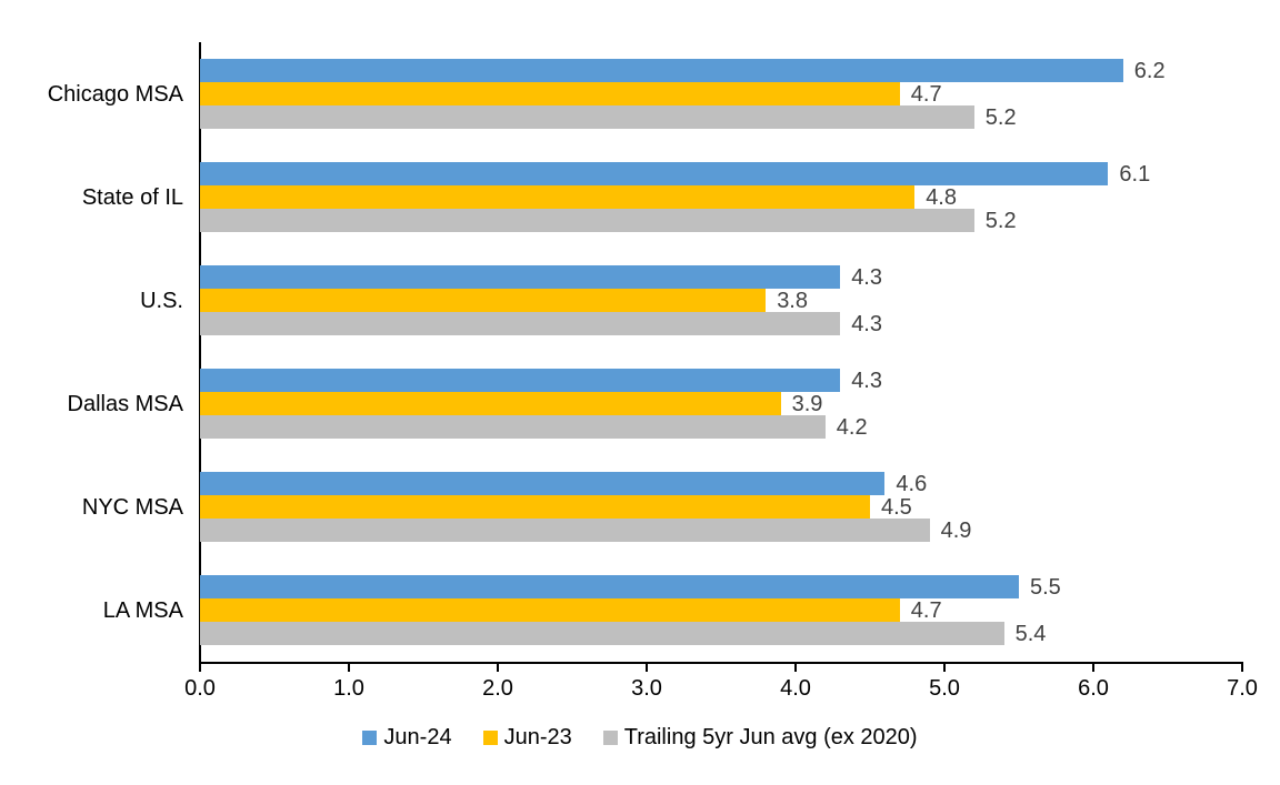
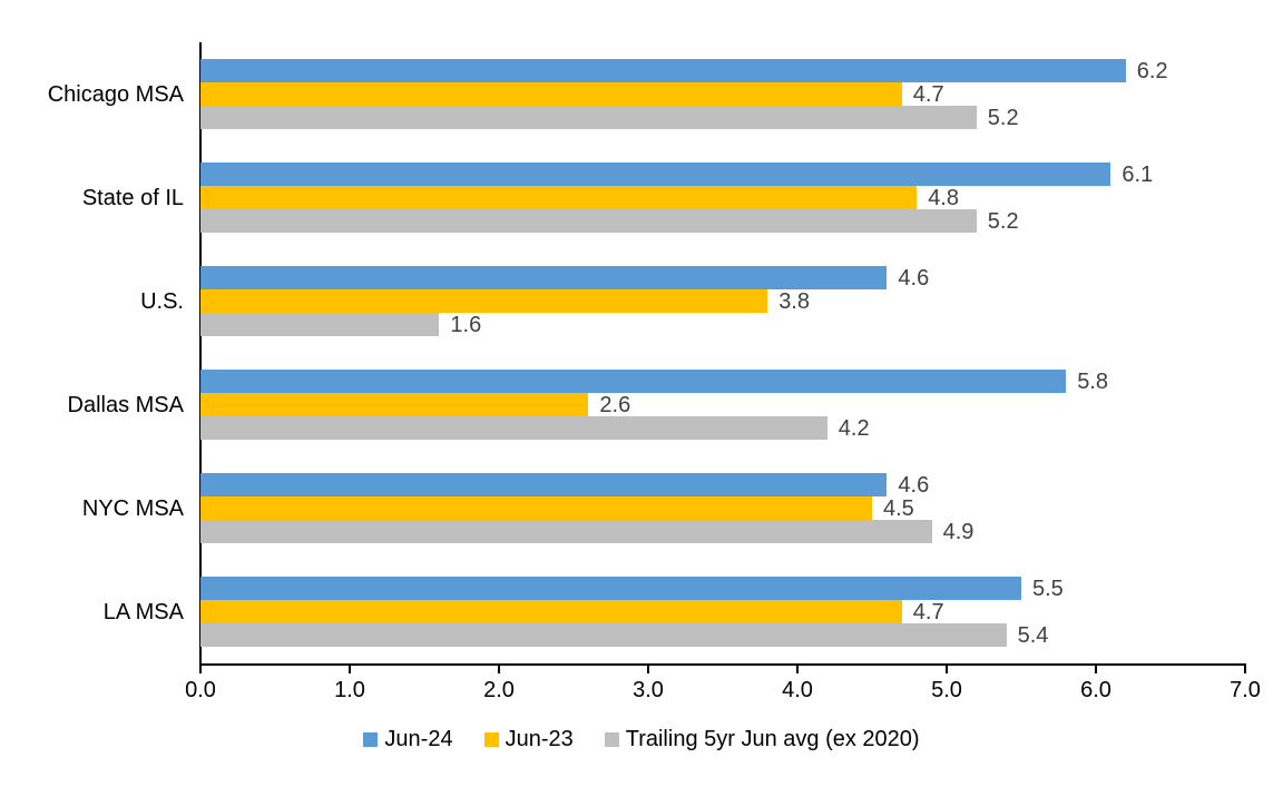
Jun-24/U.S.: 4.3 -> 4.6
Trailing 5yr Jun avg (ex 2020)/U.S.: 4.3 -> 1.6
Jun-24/Dallas MSA: 4.3 -> 5.8
Jun-23/Dallas MSA: 3.9 -> 2.6
